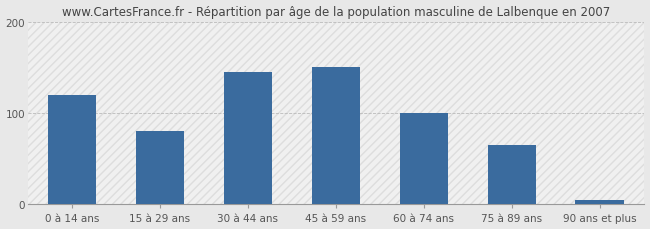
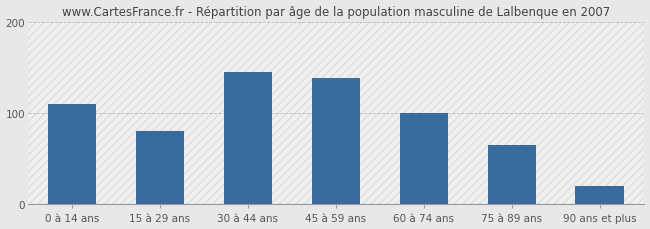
0 à 14 ans: 120 -> 110
45 à 59 ans: 150 -> 138
90 ans et plus: 5 -> 20
